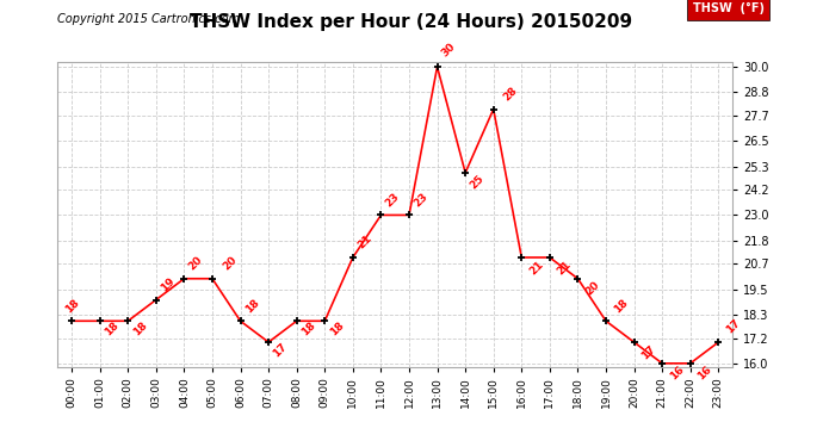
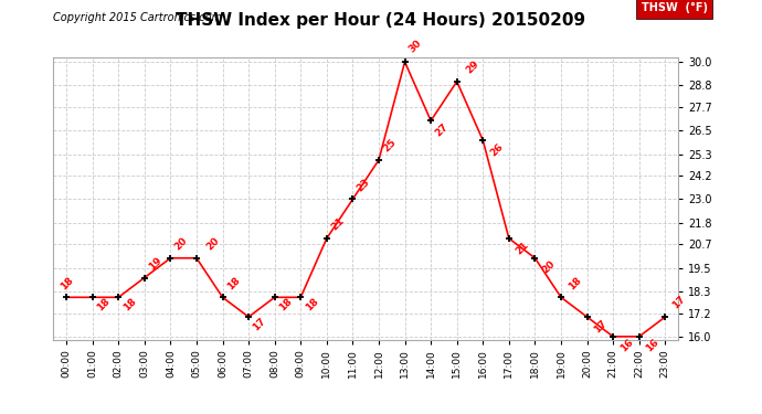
12:00: 23 -> 25
14:00: 25 -> 27
15:00: 28 -> 29
16:00: 21 -> 26
